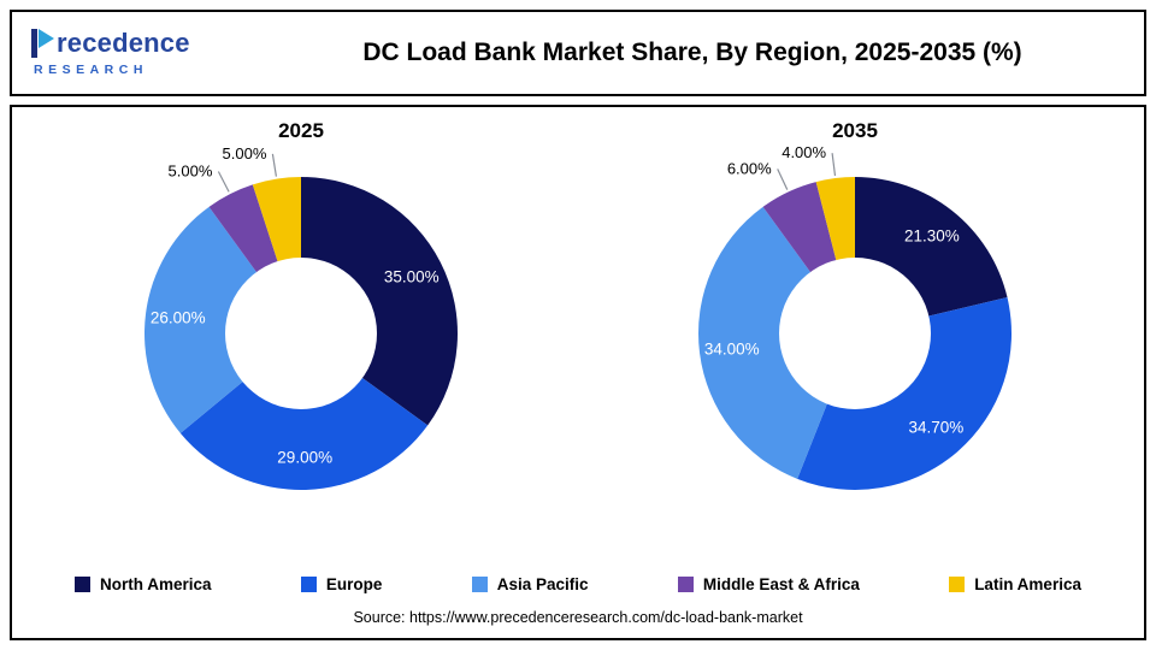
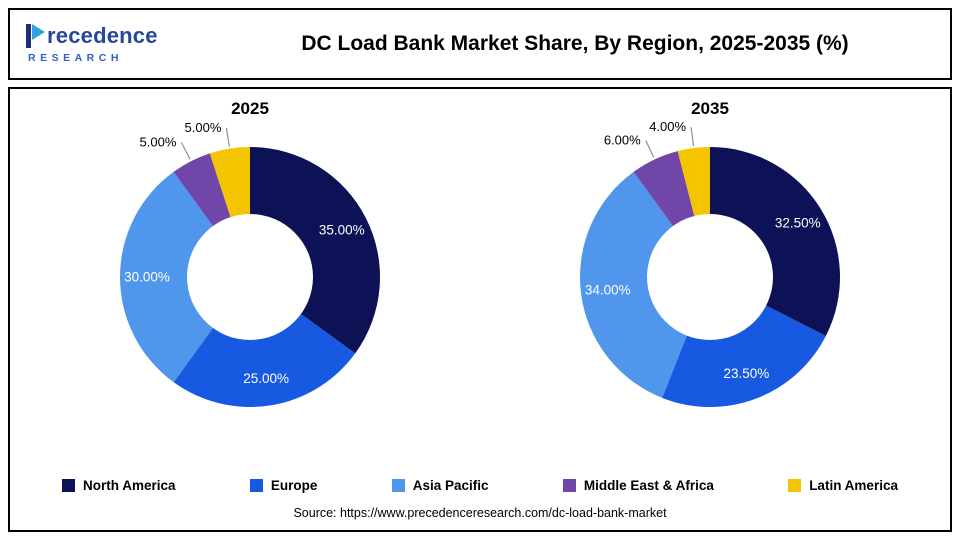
2025/Europe: 29.00% -> 25.00%
2025/Asia Pacific: 26.00% -> 30.00%
2035/North America: 21.30% -> 32.50%
2035/Europe: 34.70% -> 23.50%
